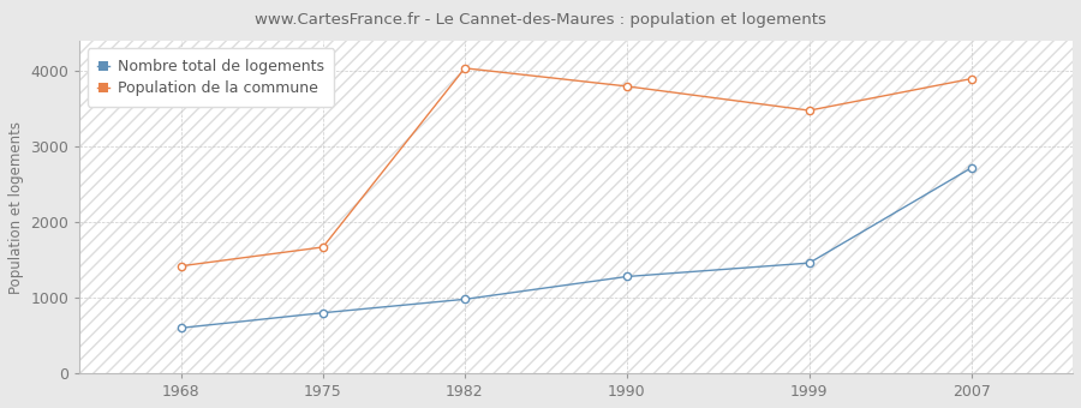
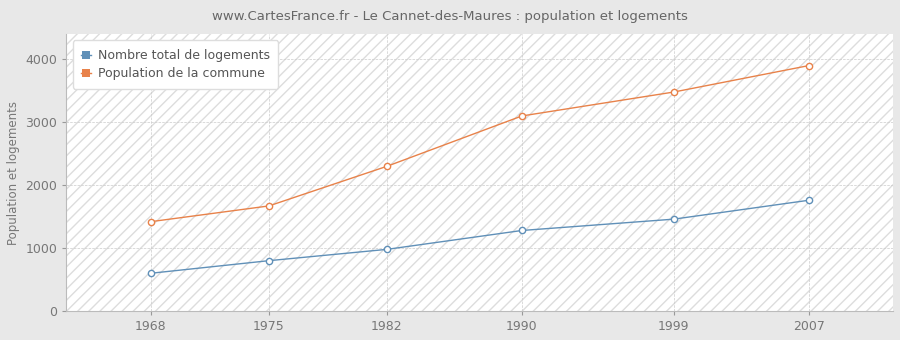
Population de la commune/1982: 4040 -> 2300
Population de la commune/1990: 3800 -> 3100
Nombre total de logements/2007: 2720 -> 1760
